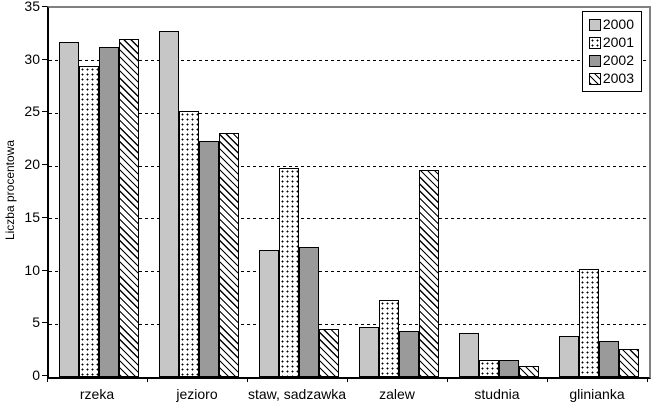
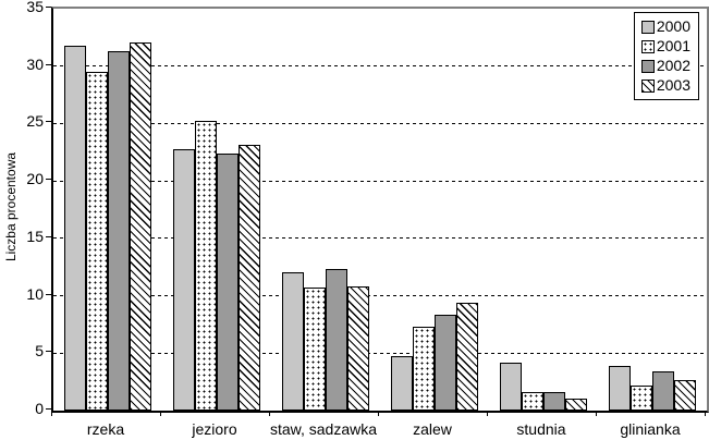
2000/jezioro: 32.8 -> 22.8
2001/staw, sadzawka: 19.8 -> 10.7
2003/staw, sadzawka: 4.6 -> 10.8
2002/zalew: 4.4 -> 8.3
2003/zalew: 19.6 -> 9.4
2001/glinianka: 10.2 -> 2.2
